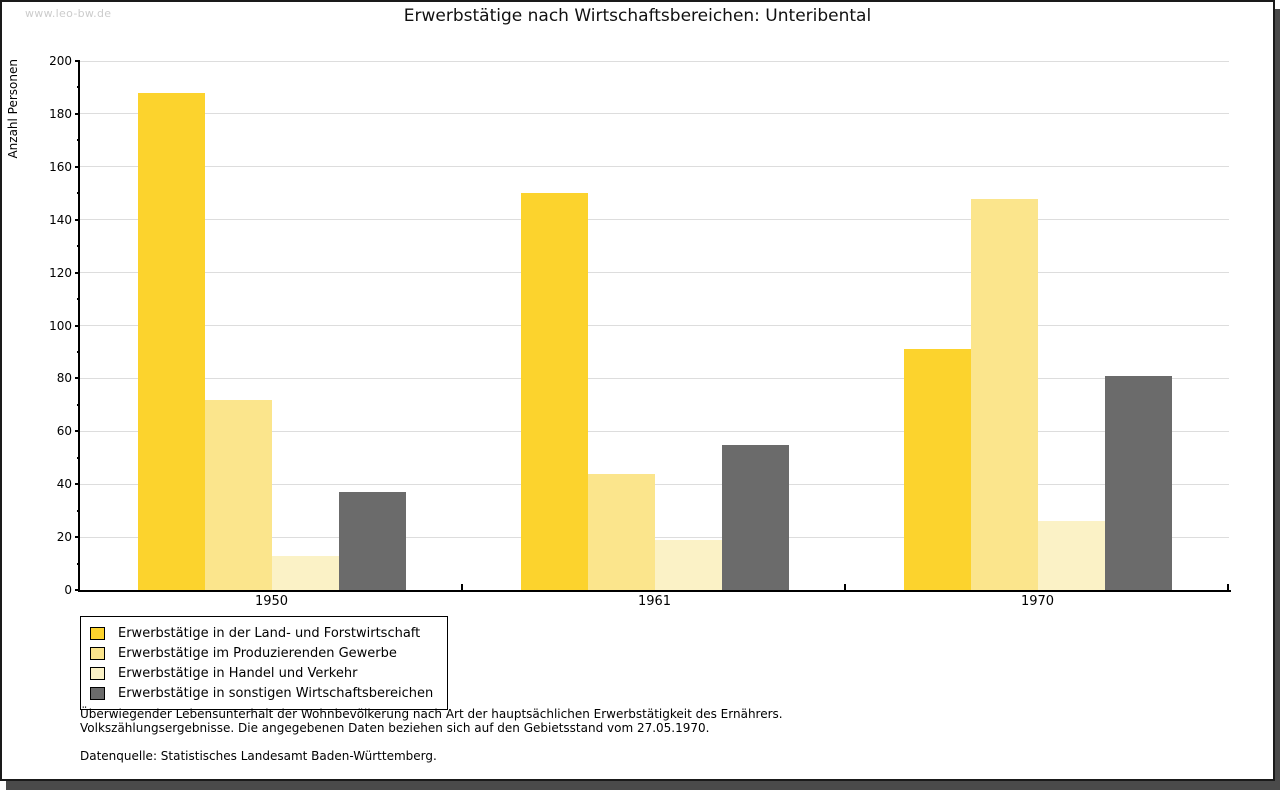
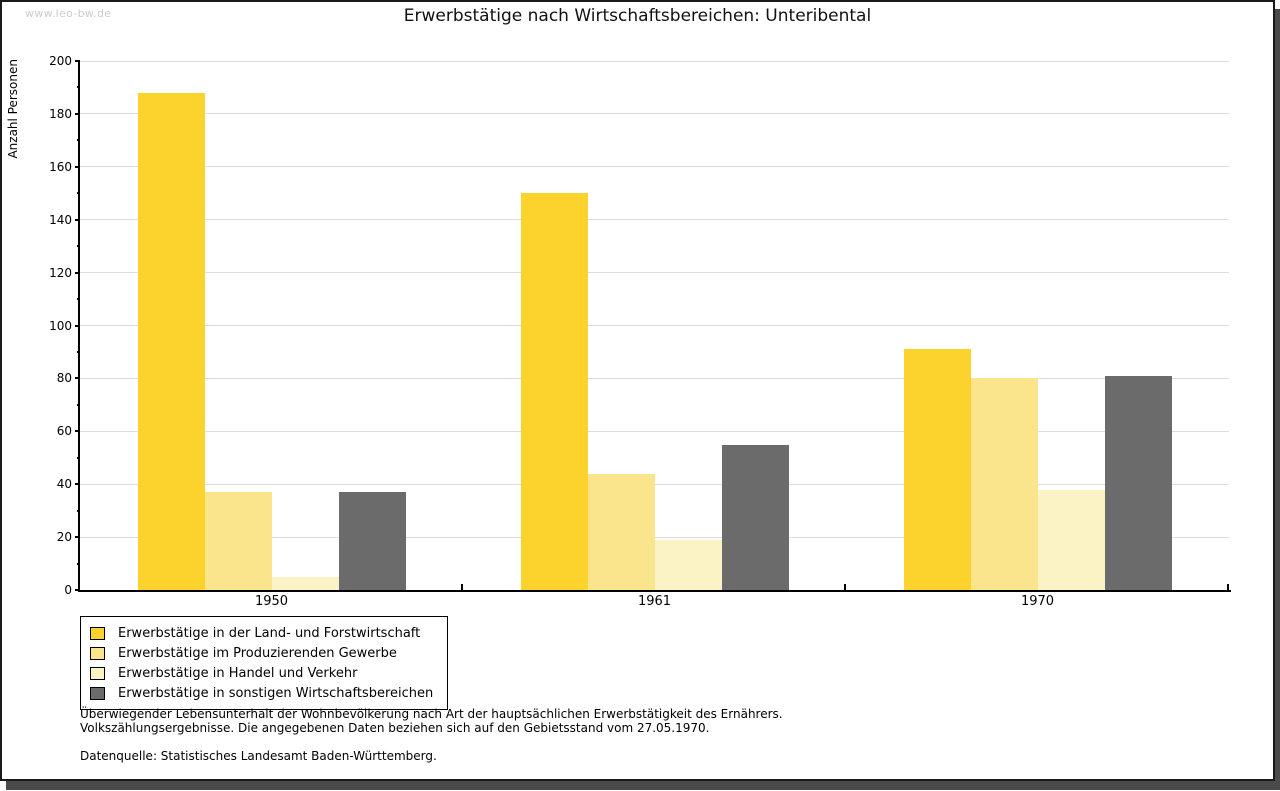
Erwerbstätige im Produzierenden Gewerbe/1950: 72 -> 37
Erwerbstätige in Handel und Verkehr/1950: 13 -> 5
Erwerbstätige im Produzierenden Gewerbe/1970: 148 -> 80
Erwerbstätige in Handel und Verkehr/1970: 26 -> 38
